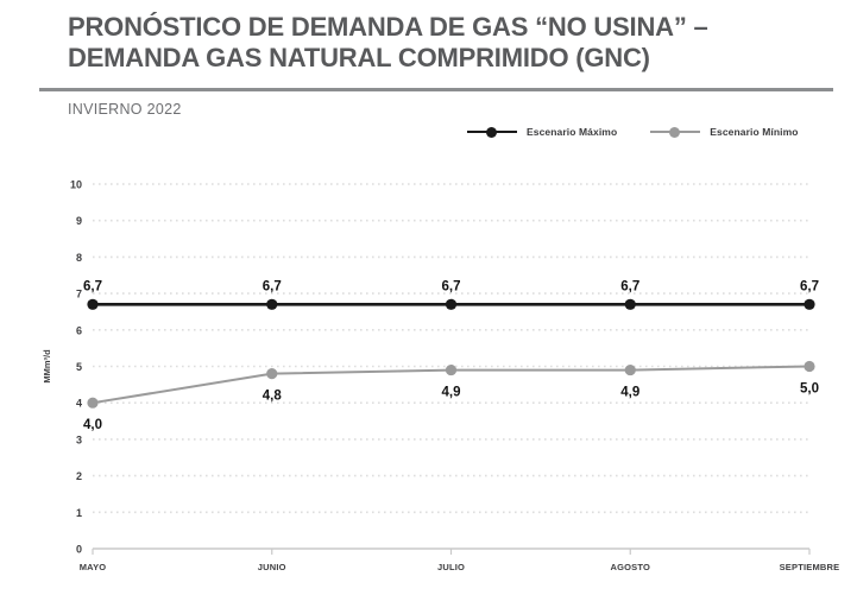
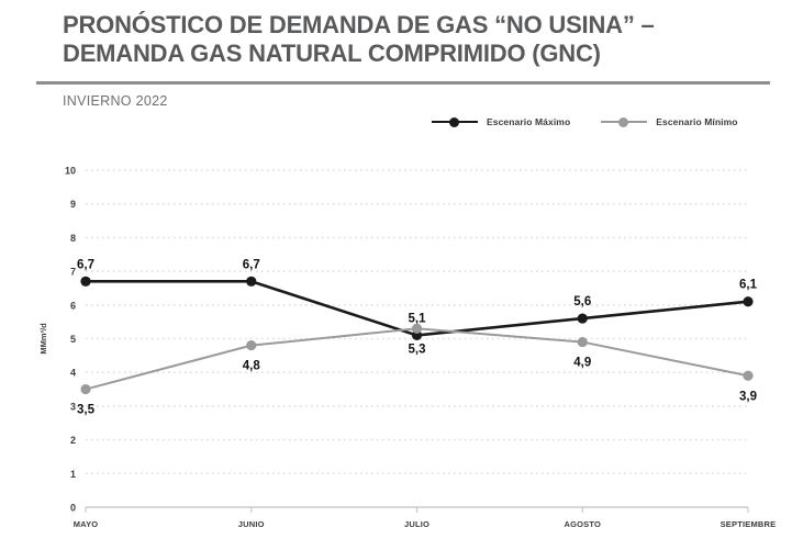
Escenario Mínimo/MAYO: 4,0 -> 3,5
Escenario Máximo/JULIO: 6,7 -> 5,1
Escenario Mínimo/JULIO: 4,9 -> 5,3
Escenario Máximo/AGOSTO: 6,7 -> 5,6
Escenario Máximo/SEPTIEMBRE: 6,7 -> 6,1
Escenario Mínimo/SEPTIEMBRE: 5,0 -> 3,9
